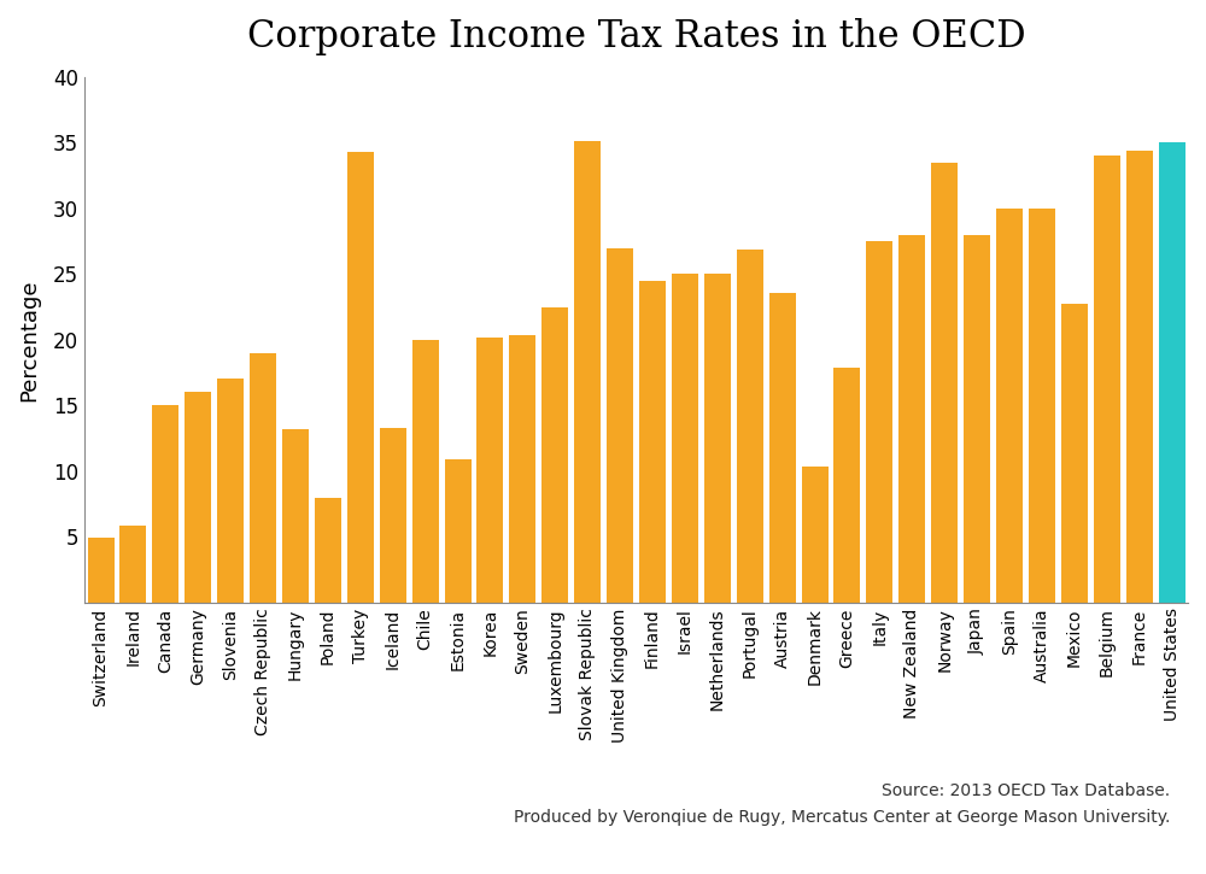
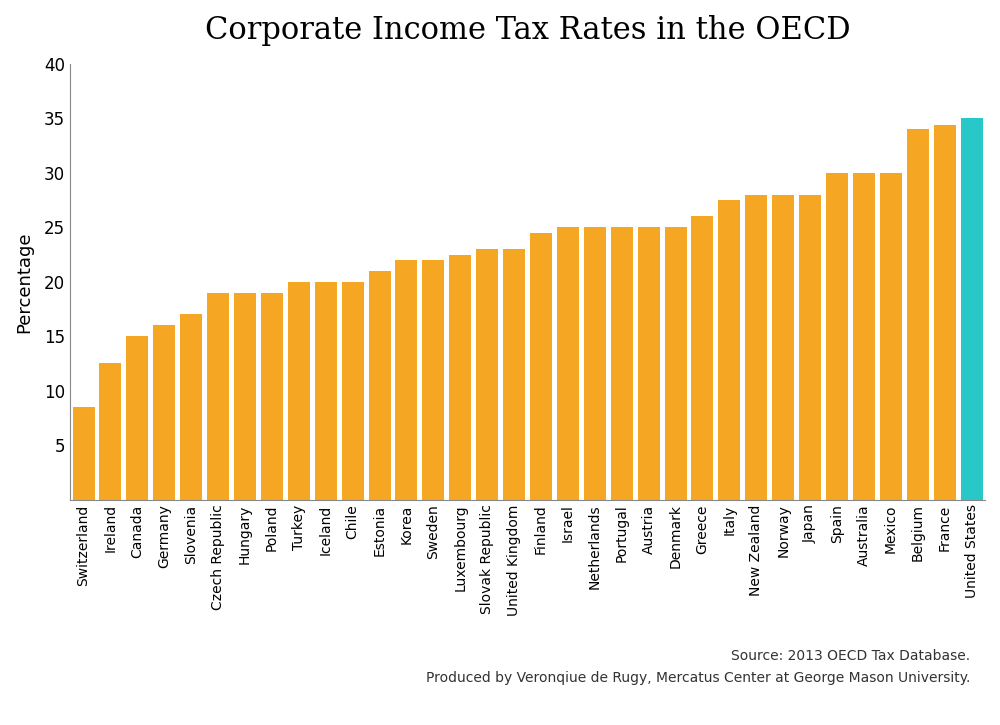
Switzerland: 4.9 -> 8.5
Ireland: 5.8 -> 12.5
Hungary: 13.2 -> 19.0
Poland: 7.9 -> 19.0
Turkey: 34.3 -> 20.0
Iceland: 13.3 -> 20.0
Estonia: 10.9 -> 21.0
Korea: 20.2 -> 22.0
Sweden: 20.3 -> 22.0
Slovak Republic: 35.1 -> 23.0
United Kingdom: 27.0 -> 23.0
Portugal: 26.9 -> 25.0
Austria: 23.6 -> 25.0
Denmark: 10.3 -> 25.0
Greece: 17.9 -> 26.0
Norway: 33.5 -> 28.0
Mexico: 22.7 -> 30.0
